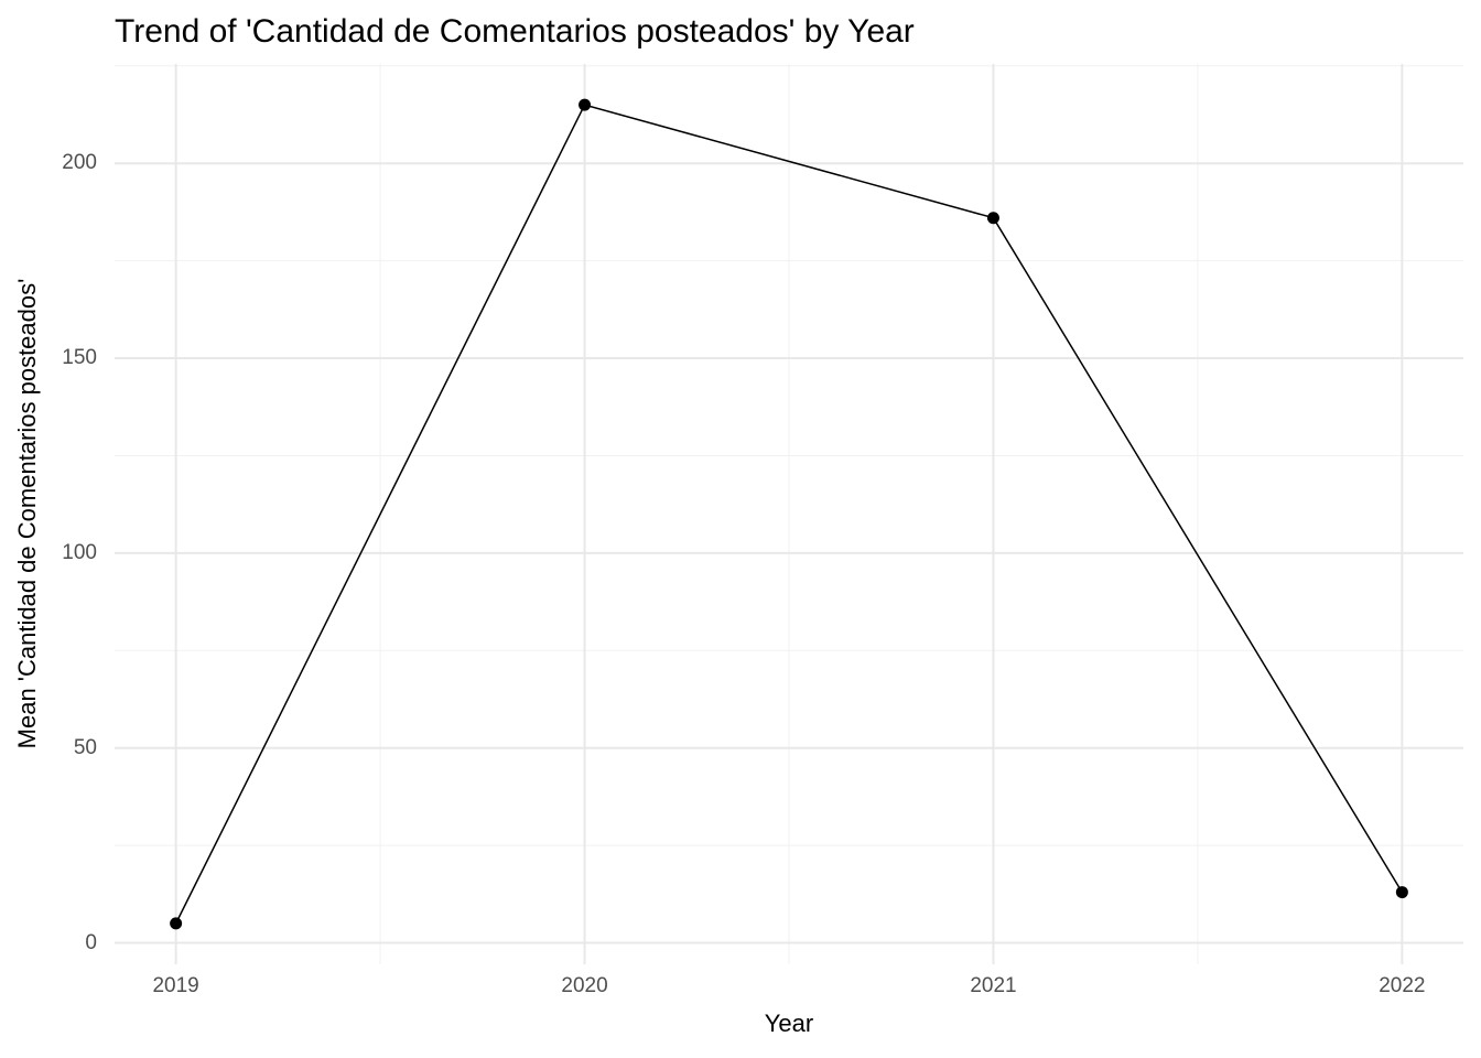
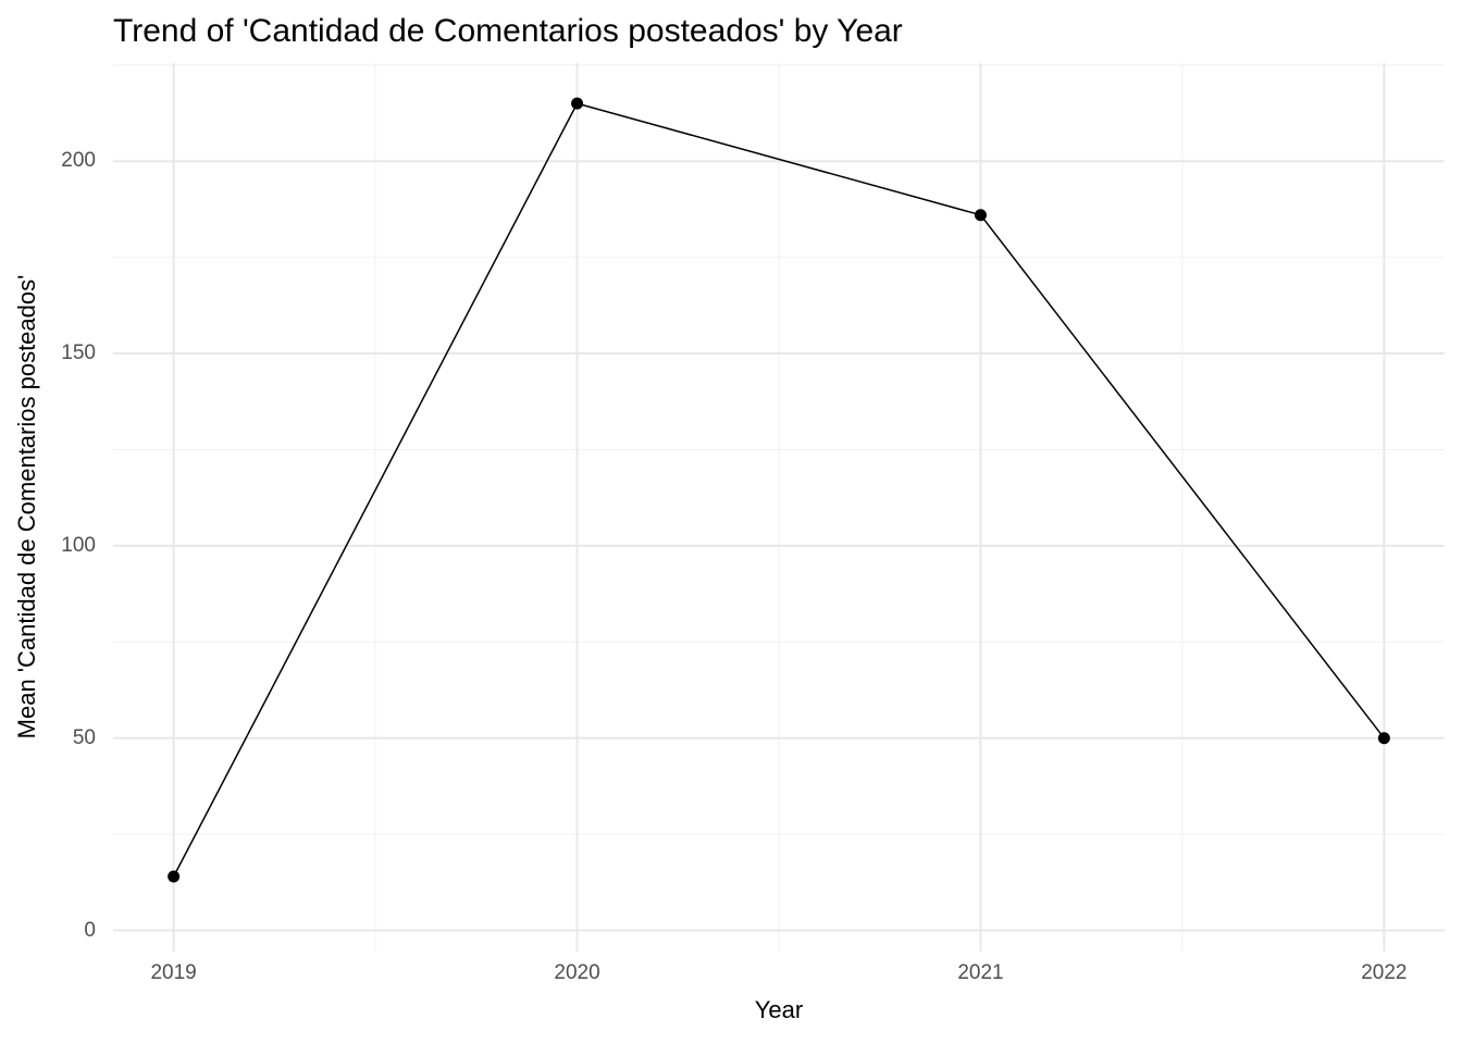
2019: 5 -> 14
2022: 13 -> 50
